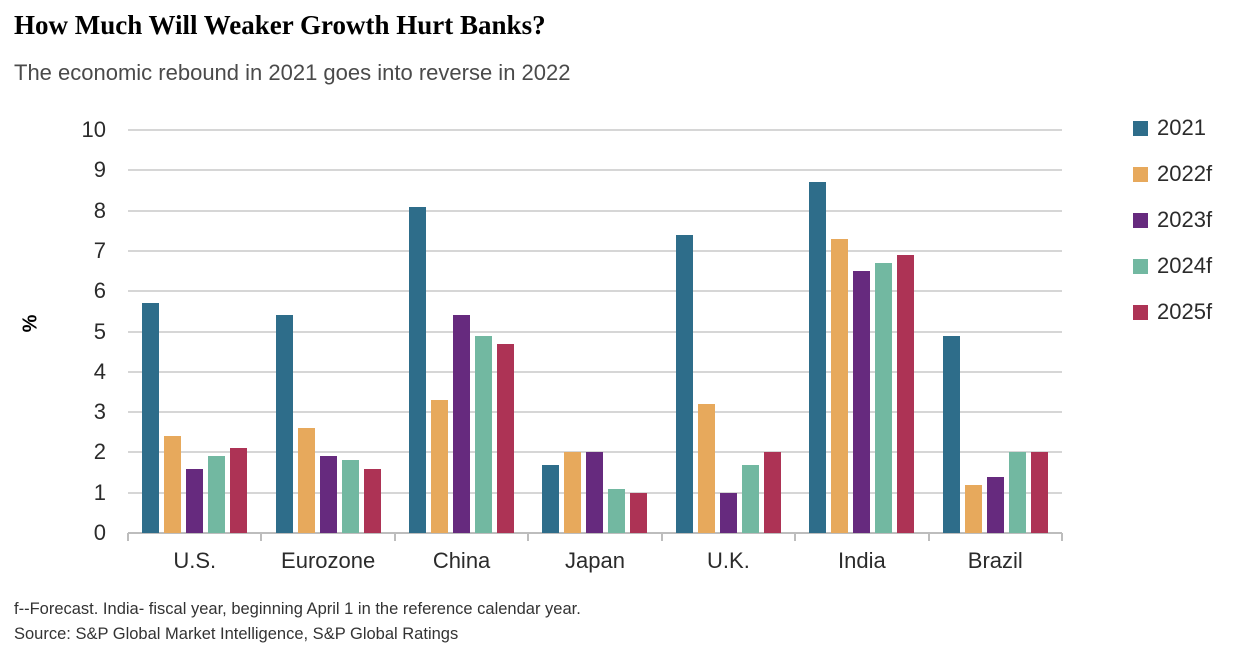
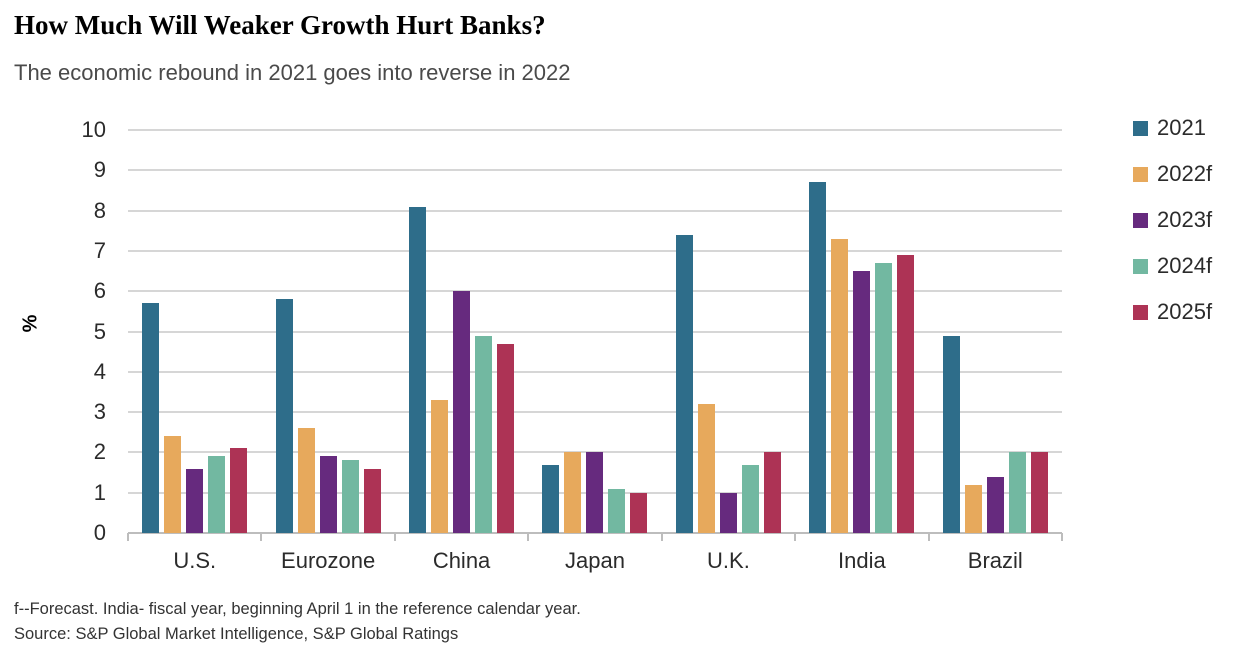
2021/Eurozone: 5.4 -> 5.8
2023f/China: 5.4 -> 6.0
